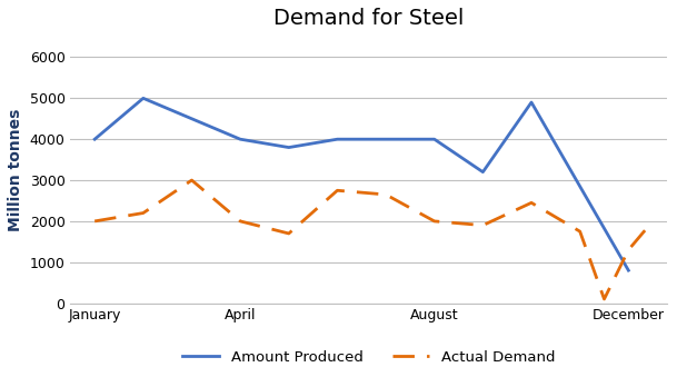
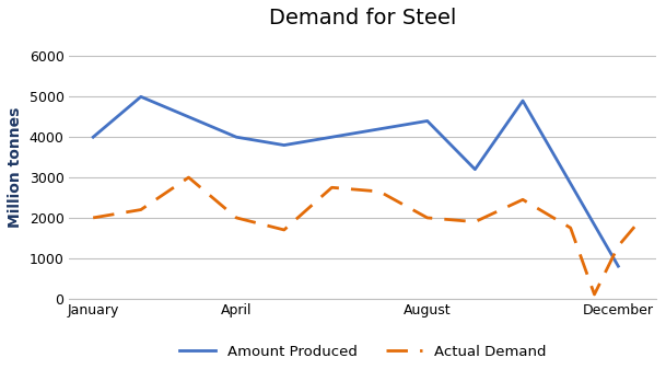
Amount Produced/August: 4000 -> 4400
